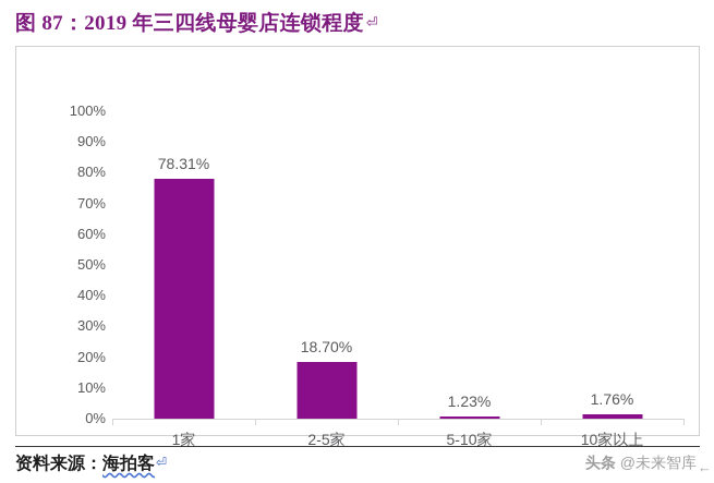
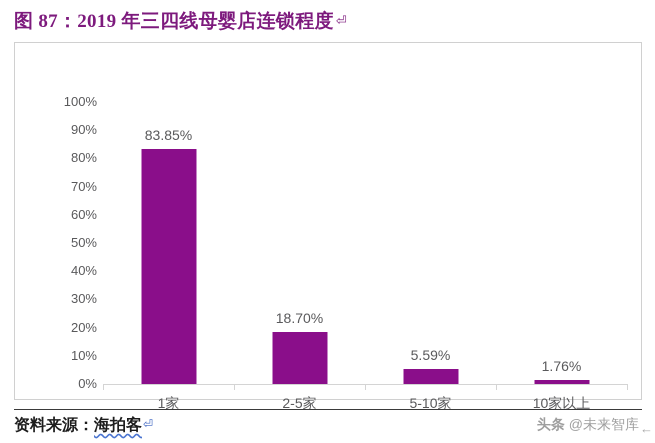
1家: 78.31% -> 83.85%
5-10家: 1.23% -> 5.59%
